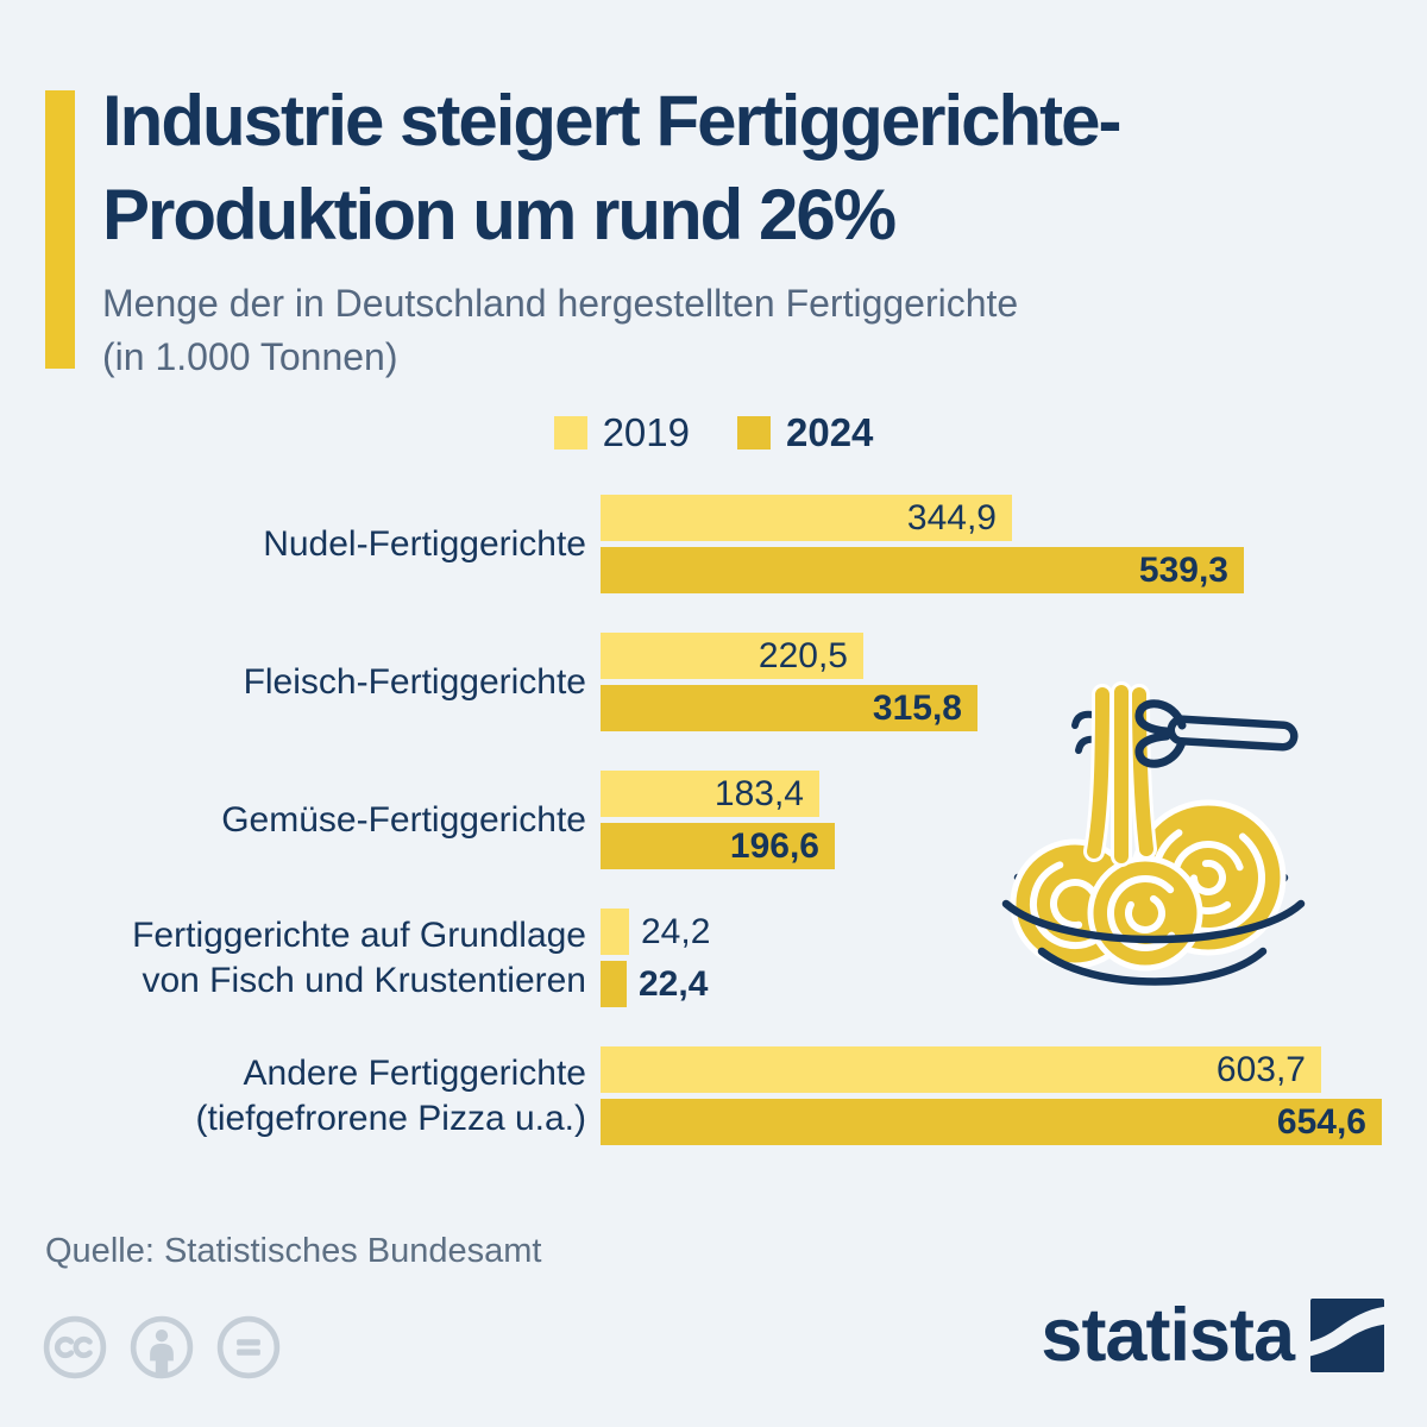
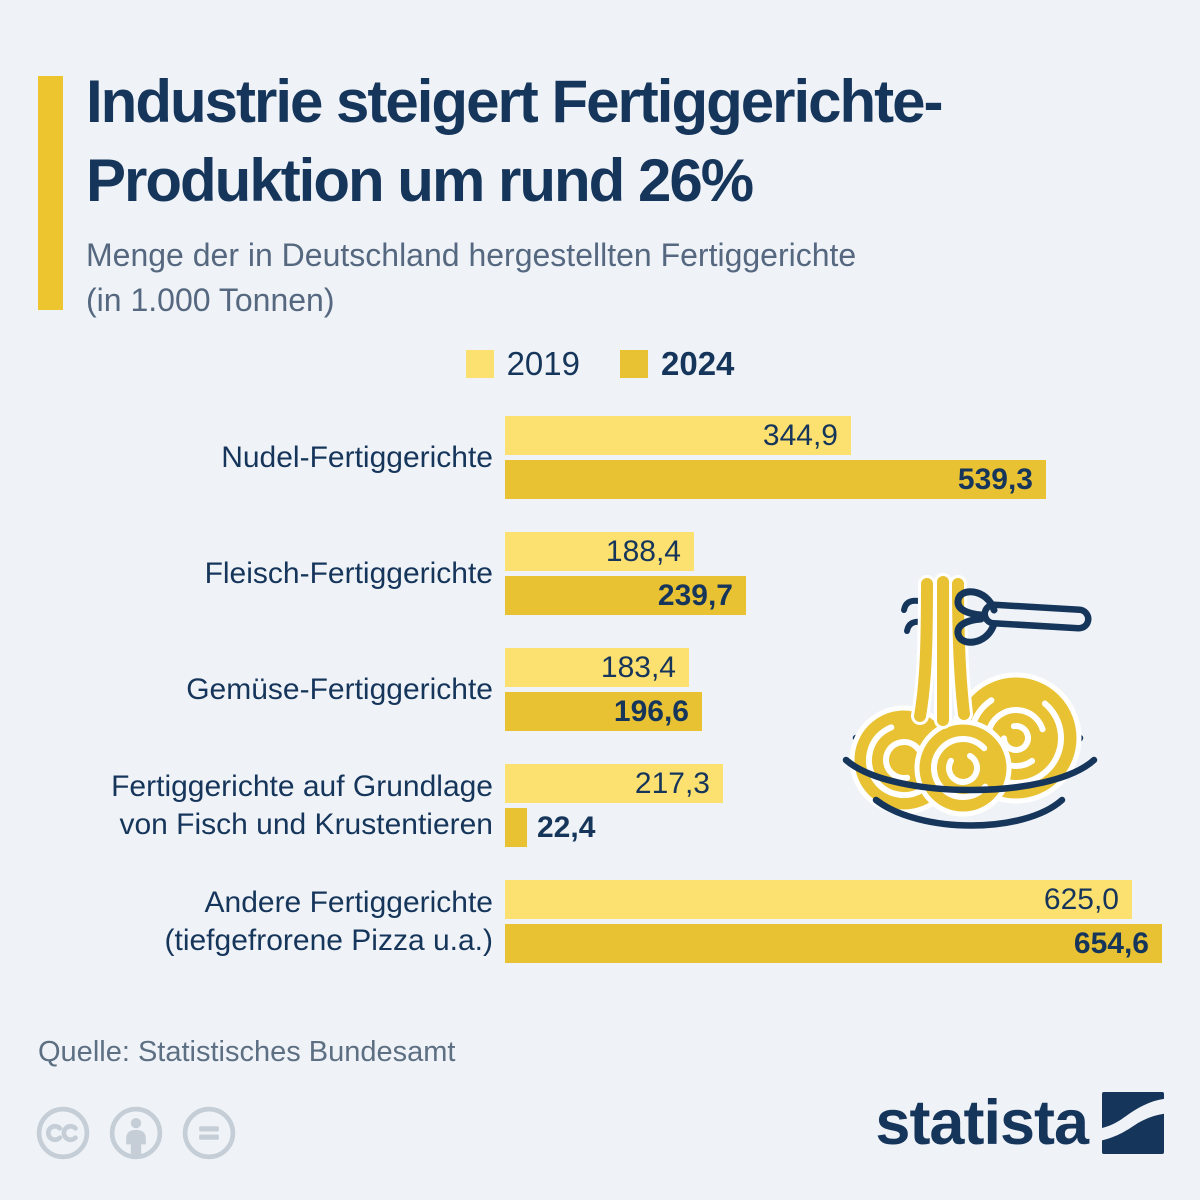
2019/Fleisch-Fertiggerichte: 220,5 -> 188,4
2024/Fleisch-Fertiggerichte: 315,8 -> 239,7
2019/Fertiggerichte auf Grundlage von Fisch und Krustentieren: 24,2 -> 217,3
2019/Andere Fertiggerichte (tiefgefrorene Pizza u.a.): 603,7 -> 625,0
